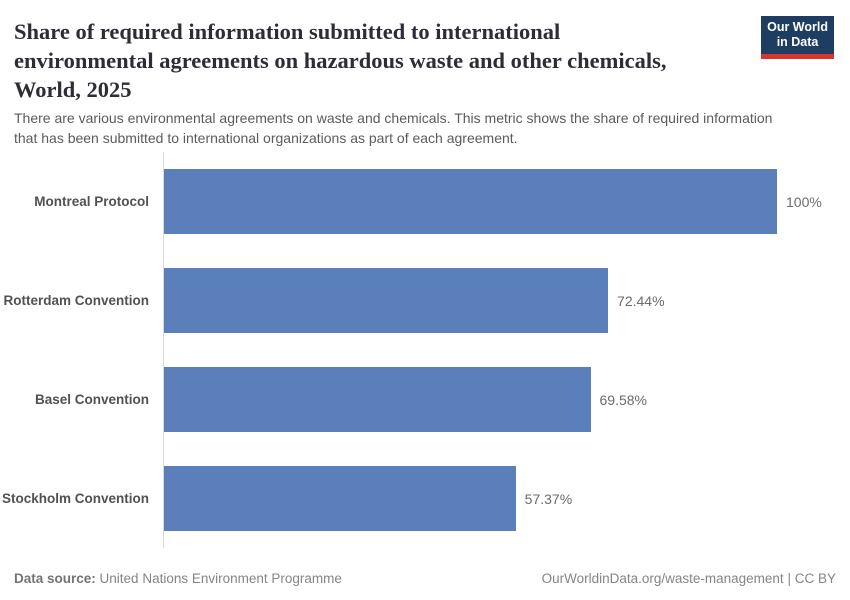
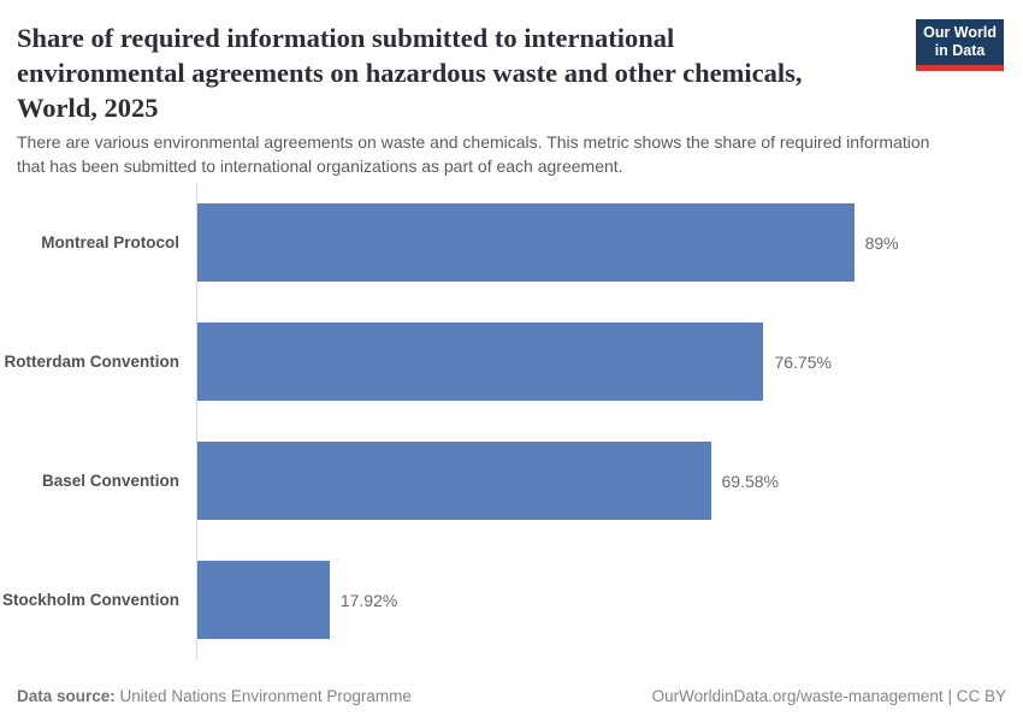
Montreal Protocol: 100% -> 89%
Rotterdam Convention: 72.44% -> 76.75%
Stockholm Convention: 57.37% -> 17.92%
